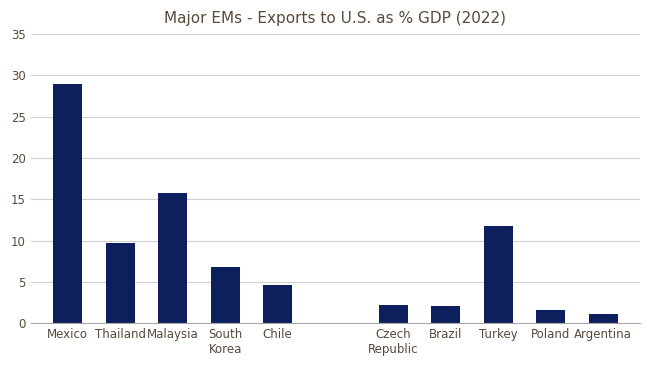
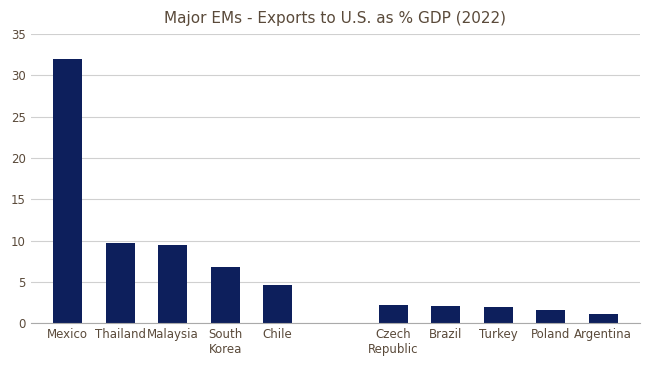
Mexico: 29.0 -> 32.0
Malaysia: 15.8 -> 9.5
Turkey: 11.8 -> 1.9
